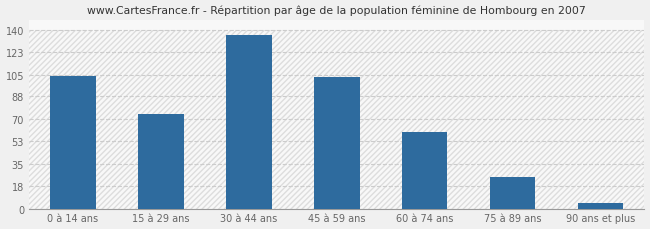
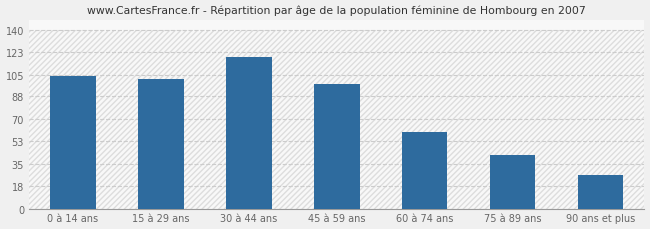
15 à 29 ans: 74 -> 102
30 à 44 ans: 136 -> 119
45 à 59 ans: 103 -> 98
75 à 89 ans: 25 -> 42
90 ans et plus: 4 -> 26
